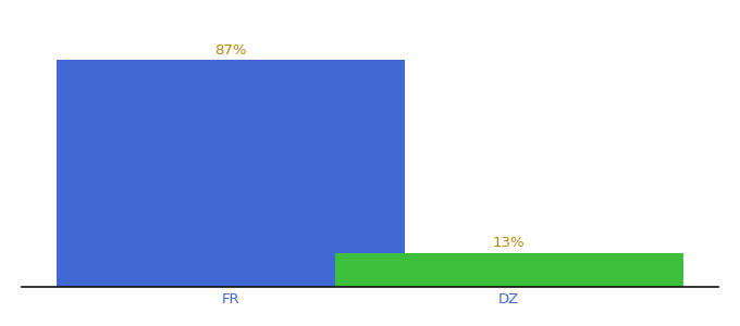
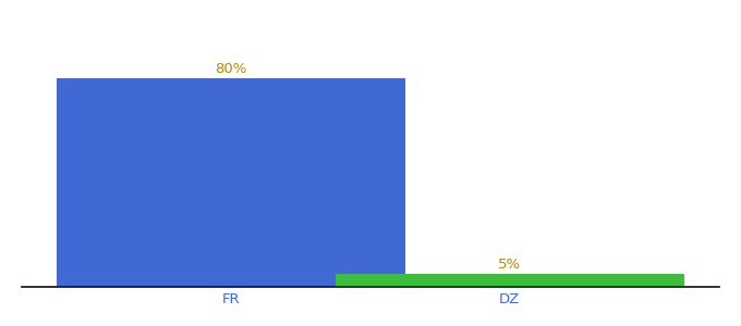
FR: 87% -> 80%
DZ: 13% -> 5%
